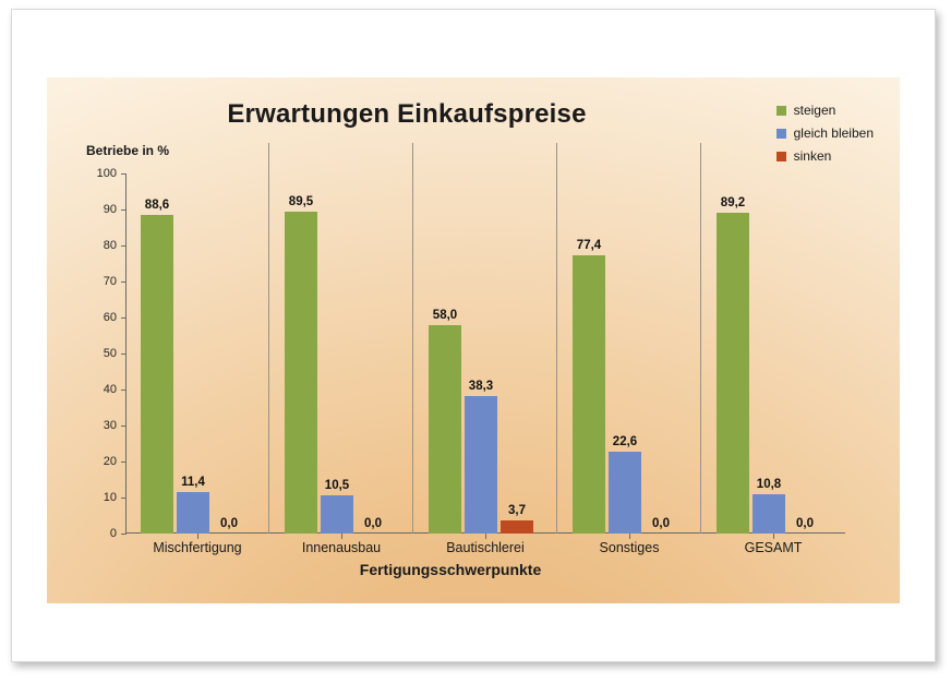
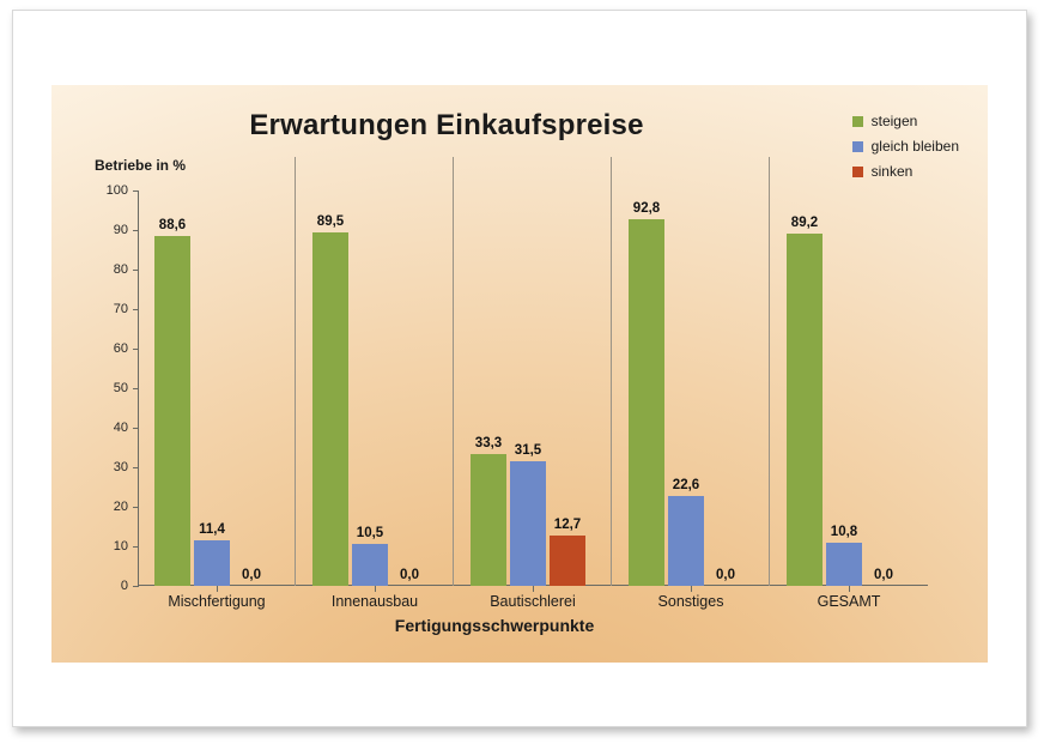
steigen/Bautischlerei: 58,0 -> 33,3
gleich bleiben/Bautischlerei: 38,3 -> 31,5
sinken/Bautischlerei: 3,7 -> 12,7
steigen/Sonstiges: 77,4 -> 92,8
